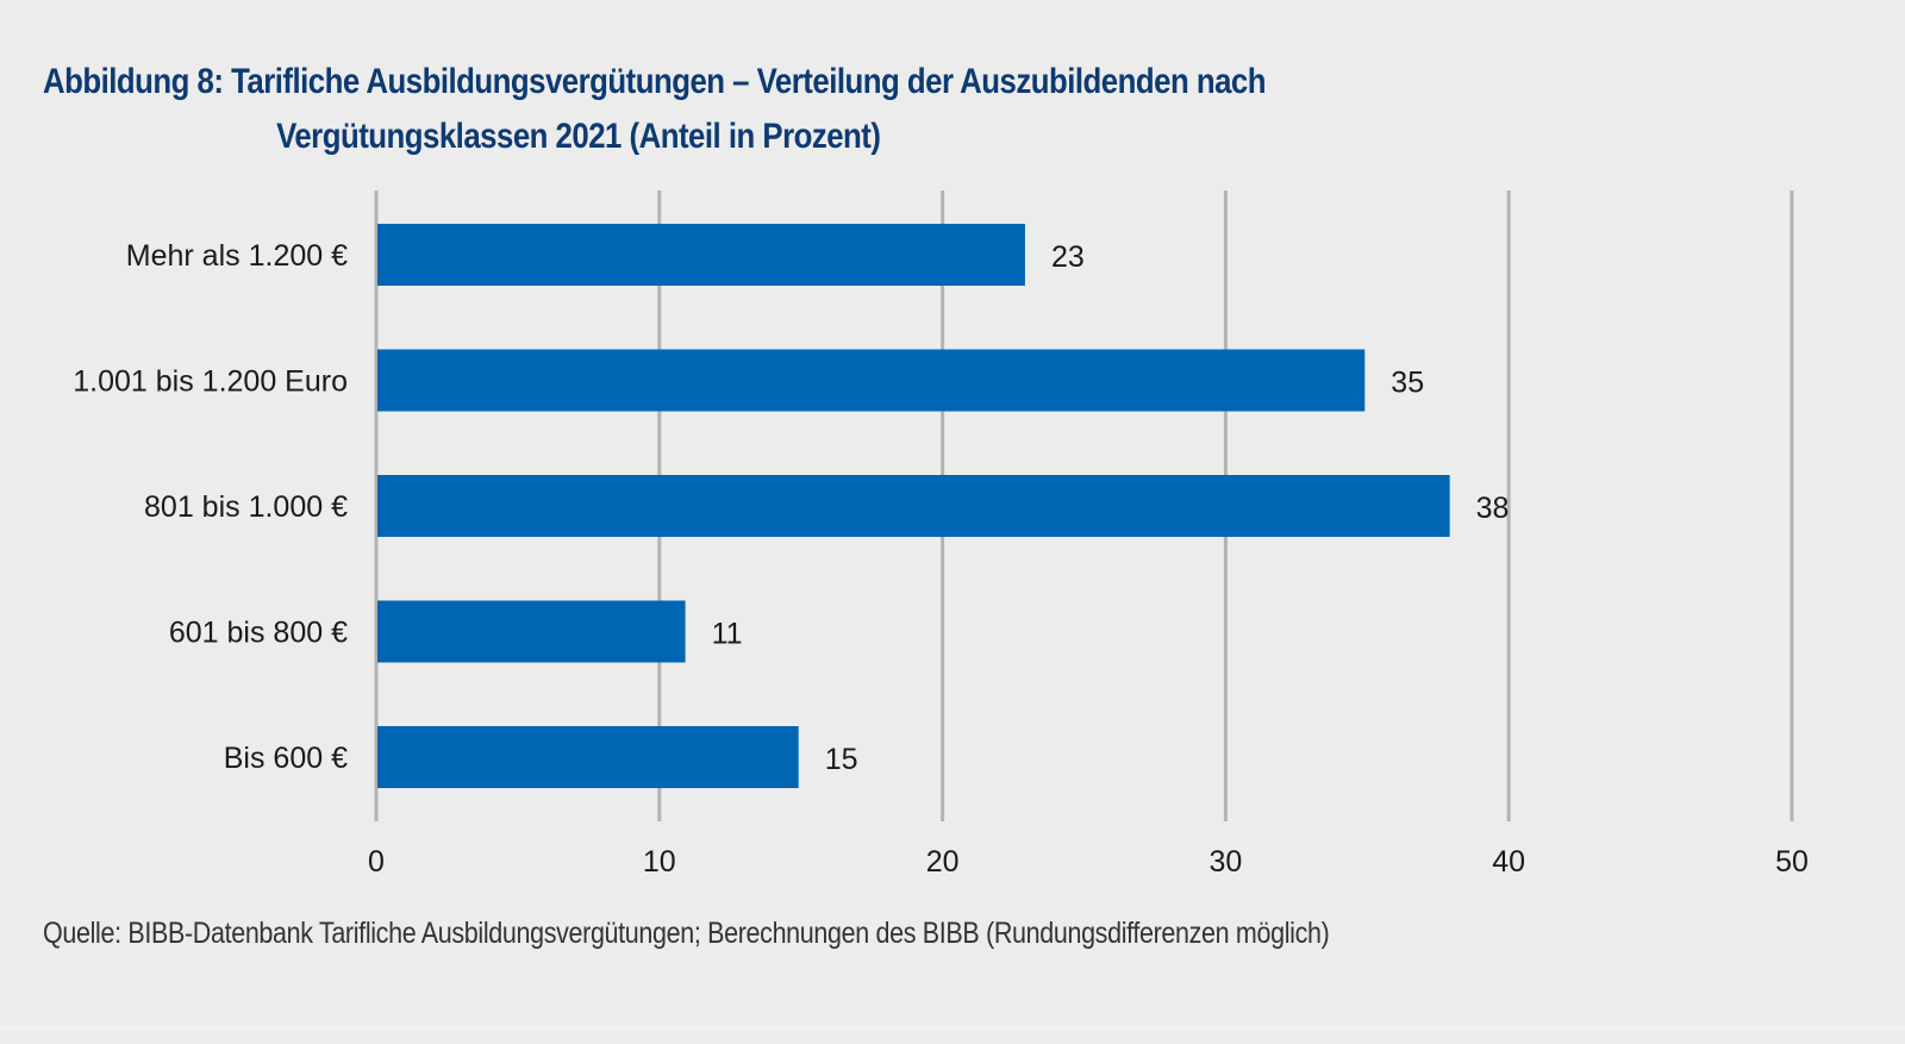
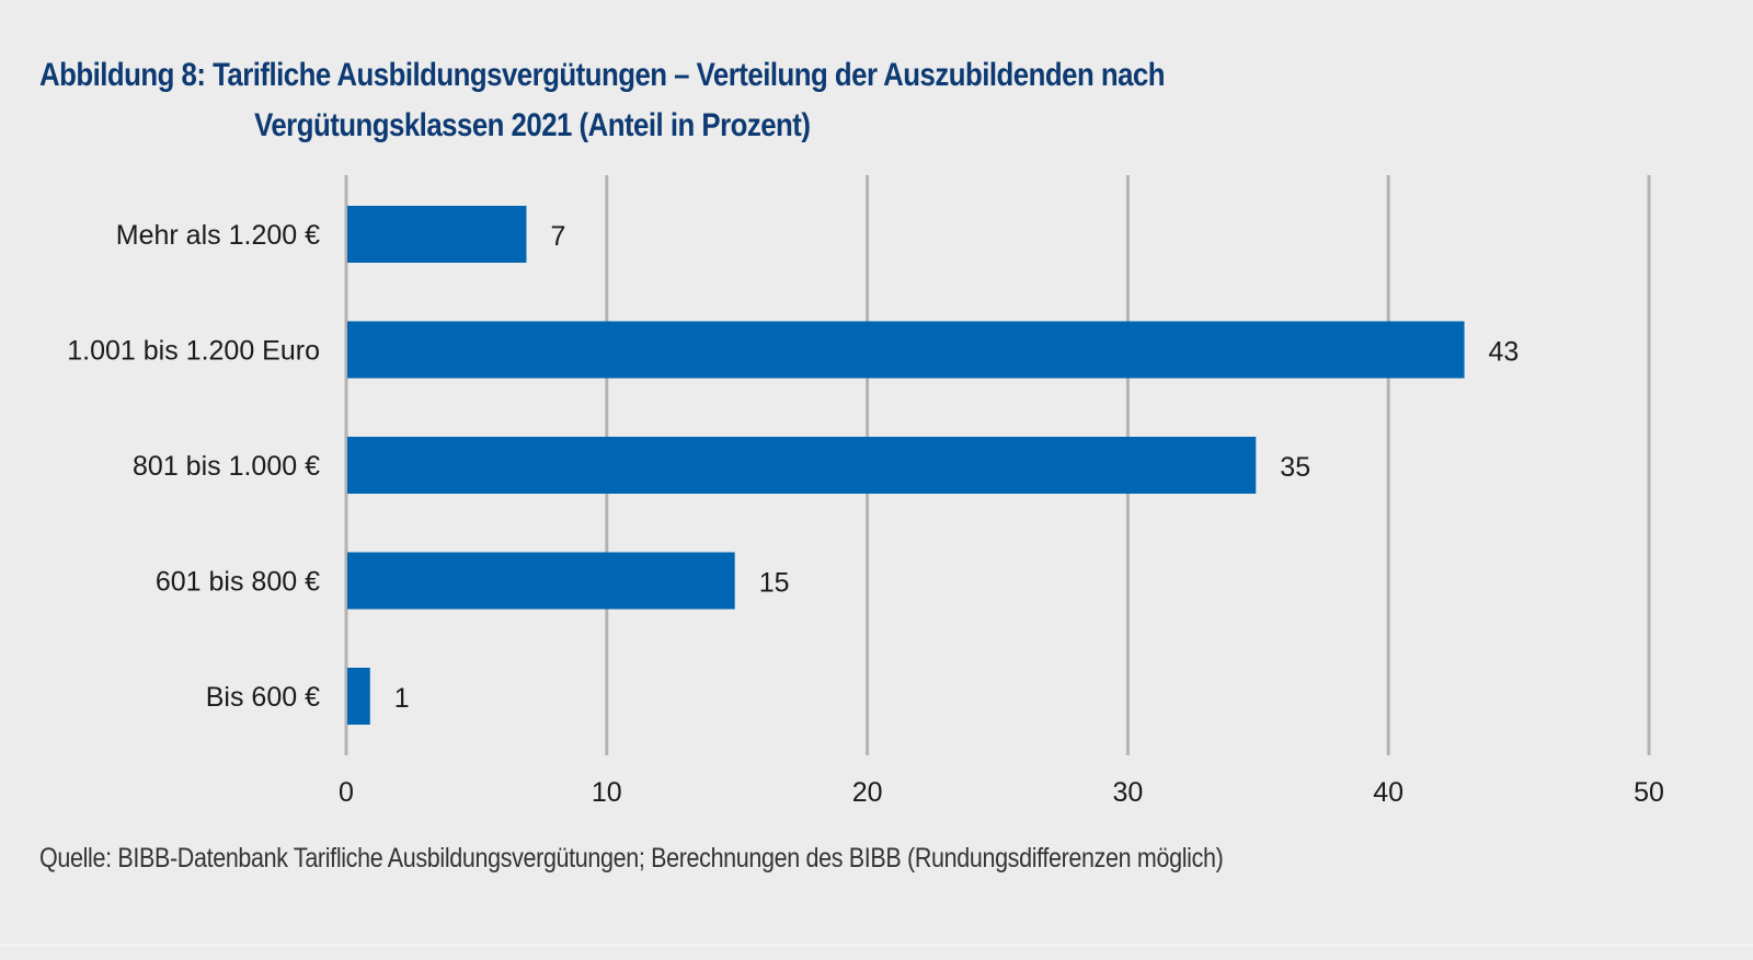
Mehr als 1.200 €: 23 -> 7
1.001 bis 1.200 Euro: 35 -> 43
801 bis 1.000 €: 38 -> 35
601 bis 800 €: 11 -> 15
Bis 600 €: 15 -> 1
